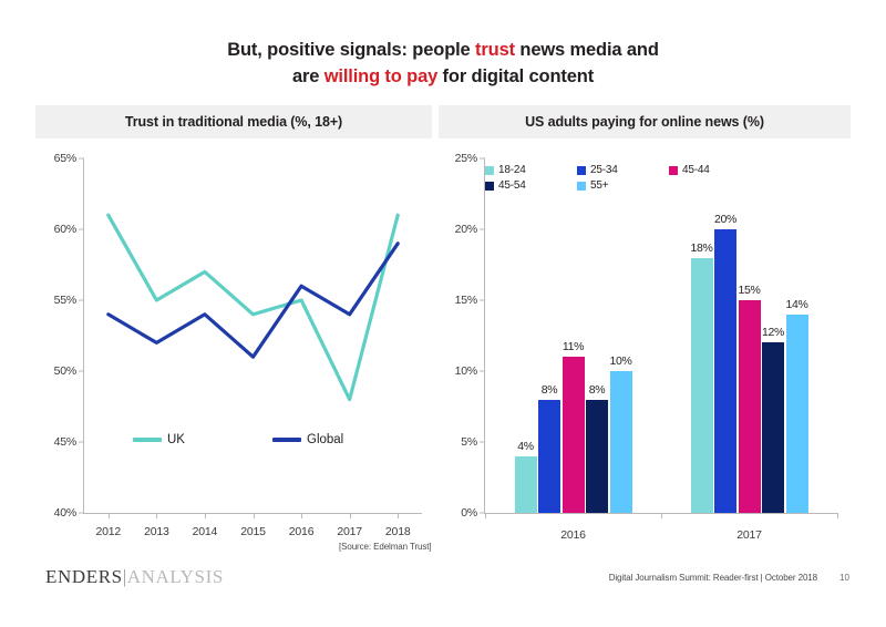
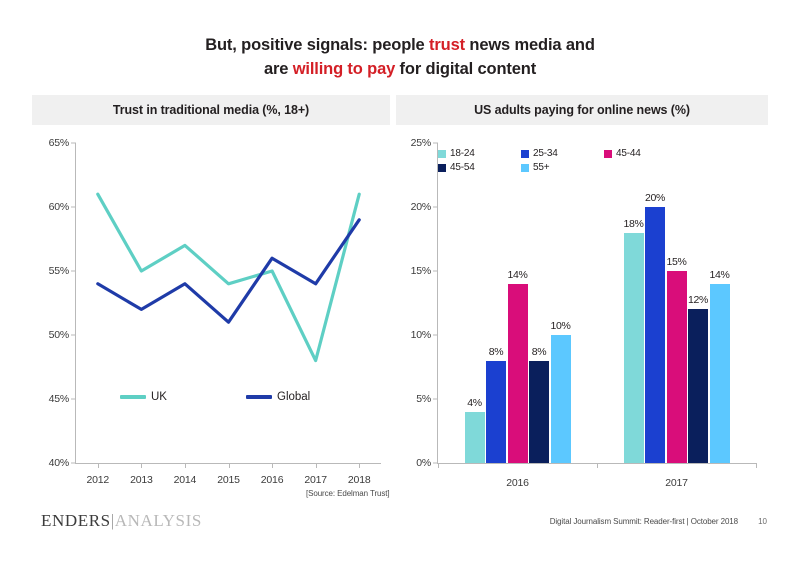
US adults paying for online news (%)/45-44/2016: 11% -> 14%
